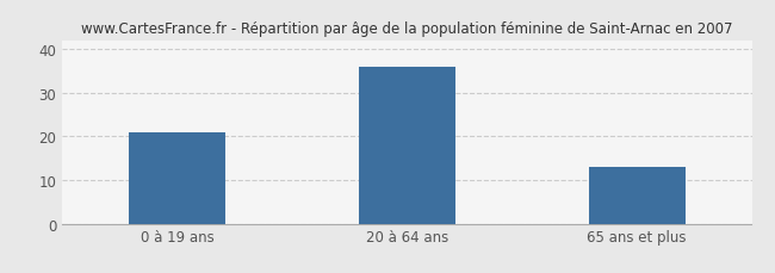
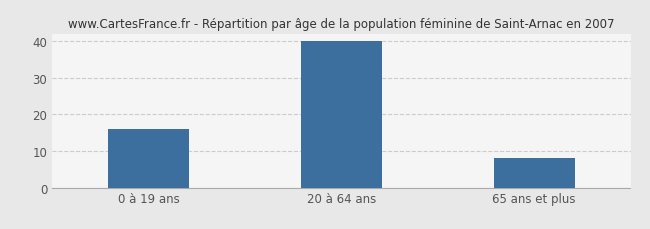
0 à 19 ans: 21 -> 16
20 à 64 ans: 36 -> 40
65 ans et plus: 13 -> 8
